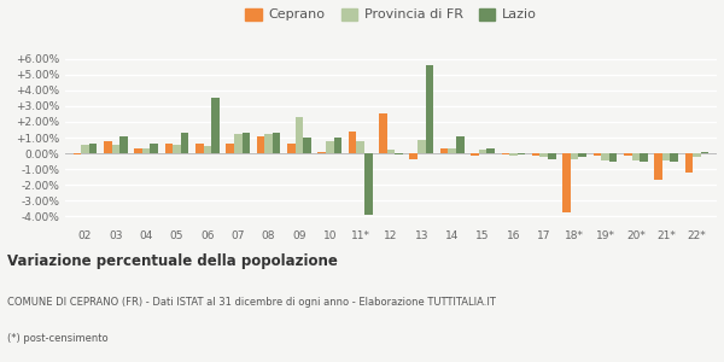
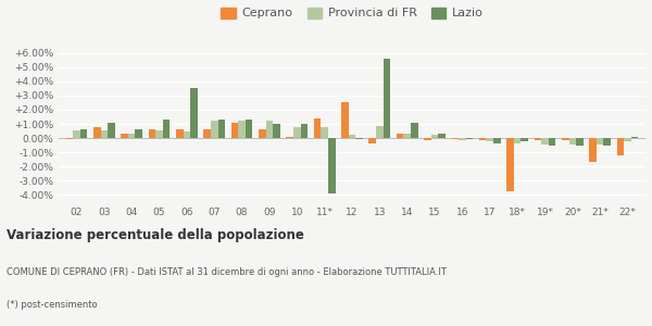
Provincia di FR/09: 2.3% -> 1.2%
